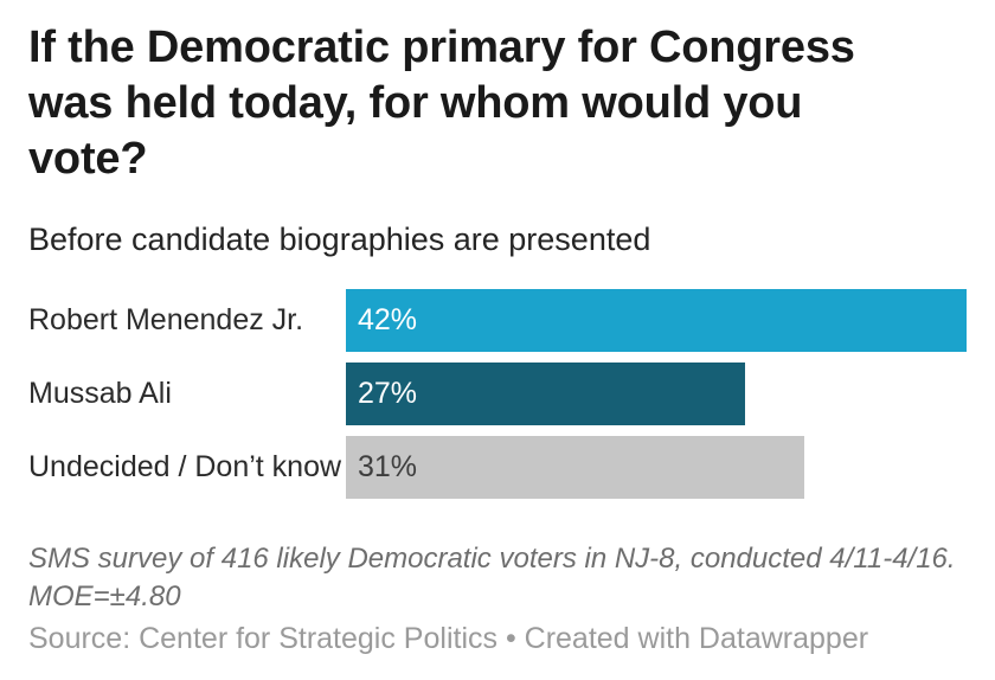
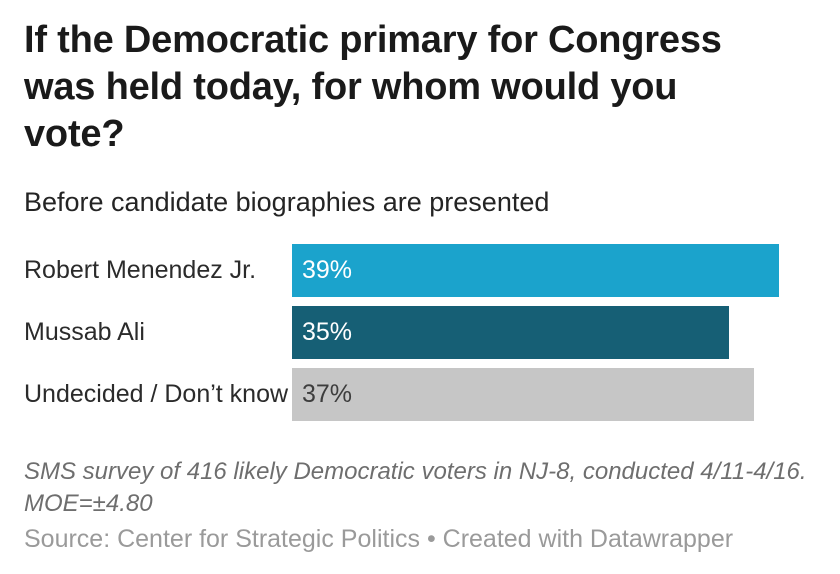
Robert Menendez Jr.: 42% -> 39%
Mussab Ali: 27% -> 35%
Undecided / Don’t know: 31% -> 37%
